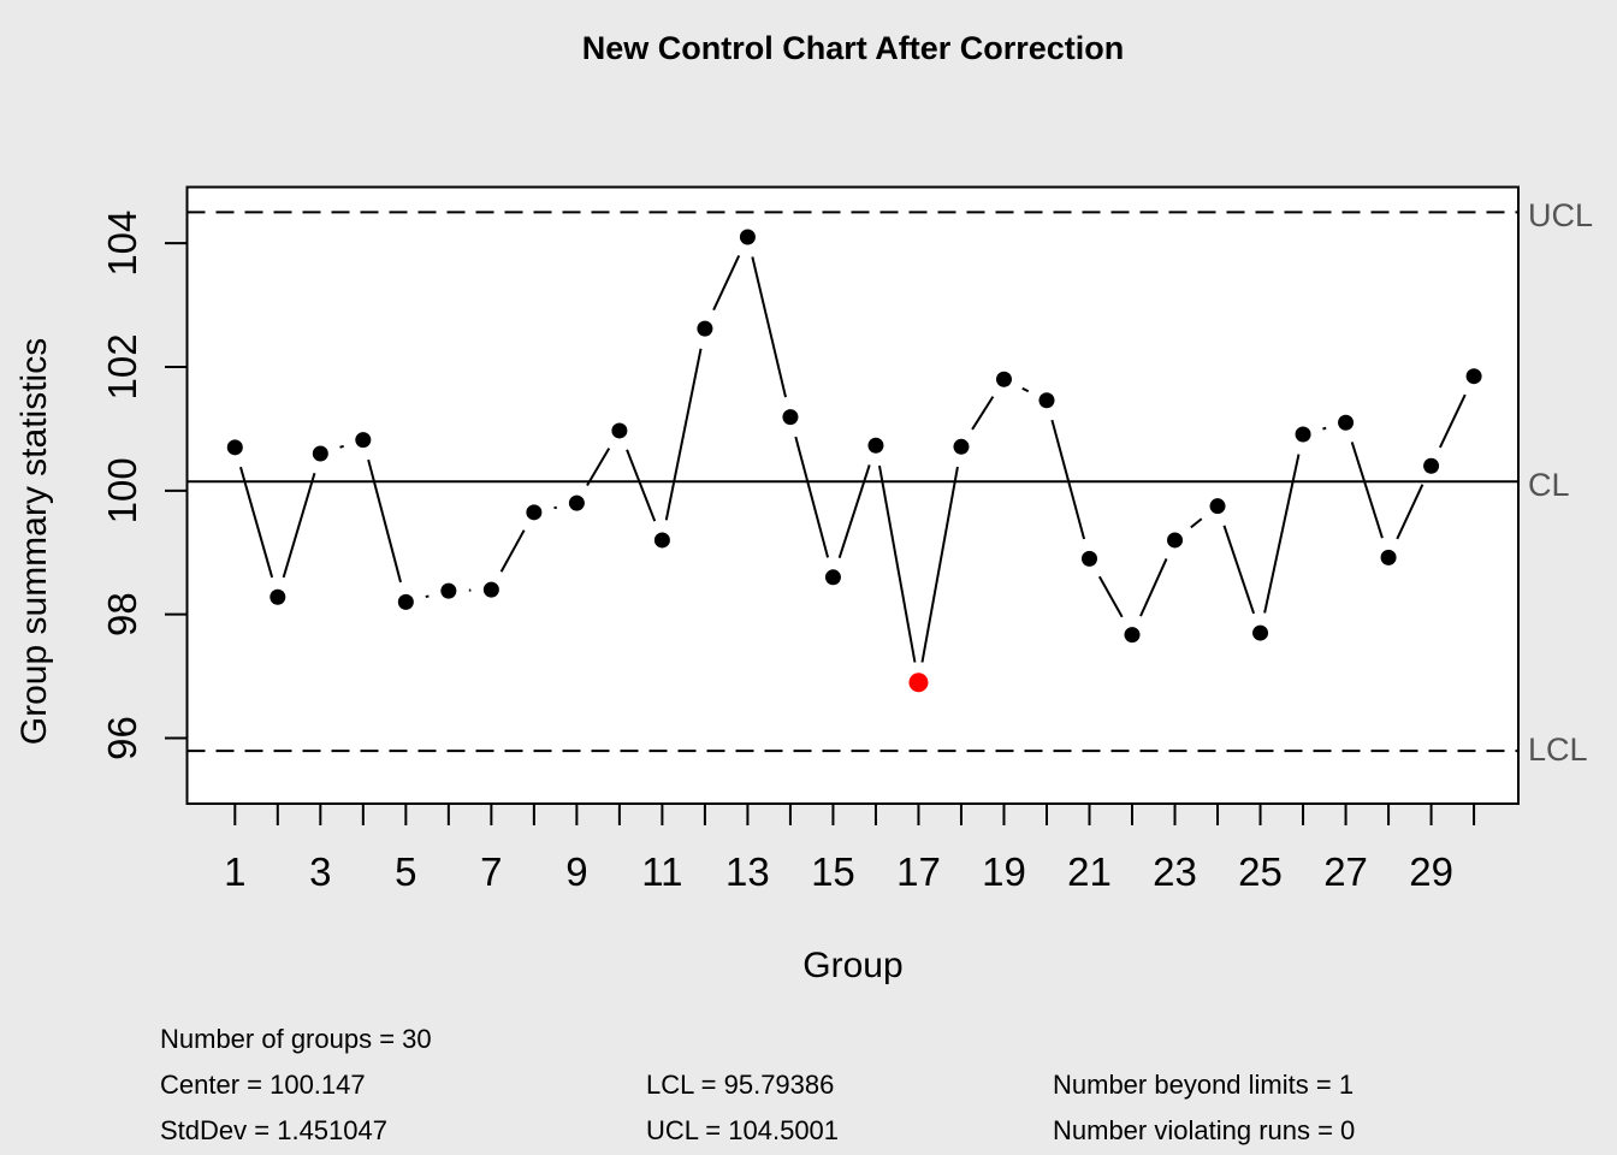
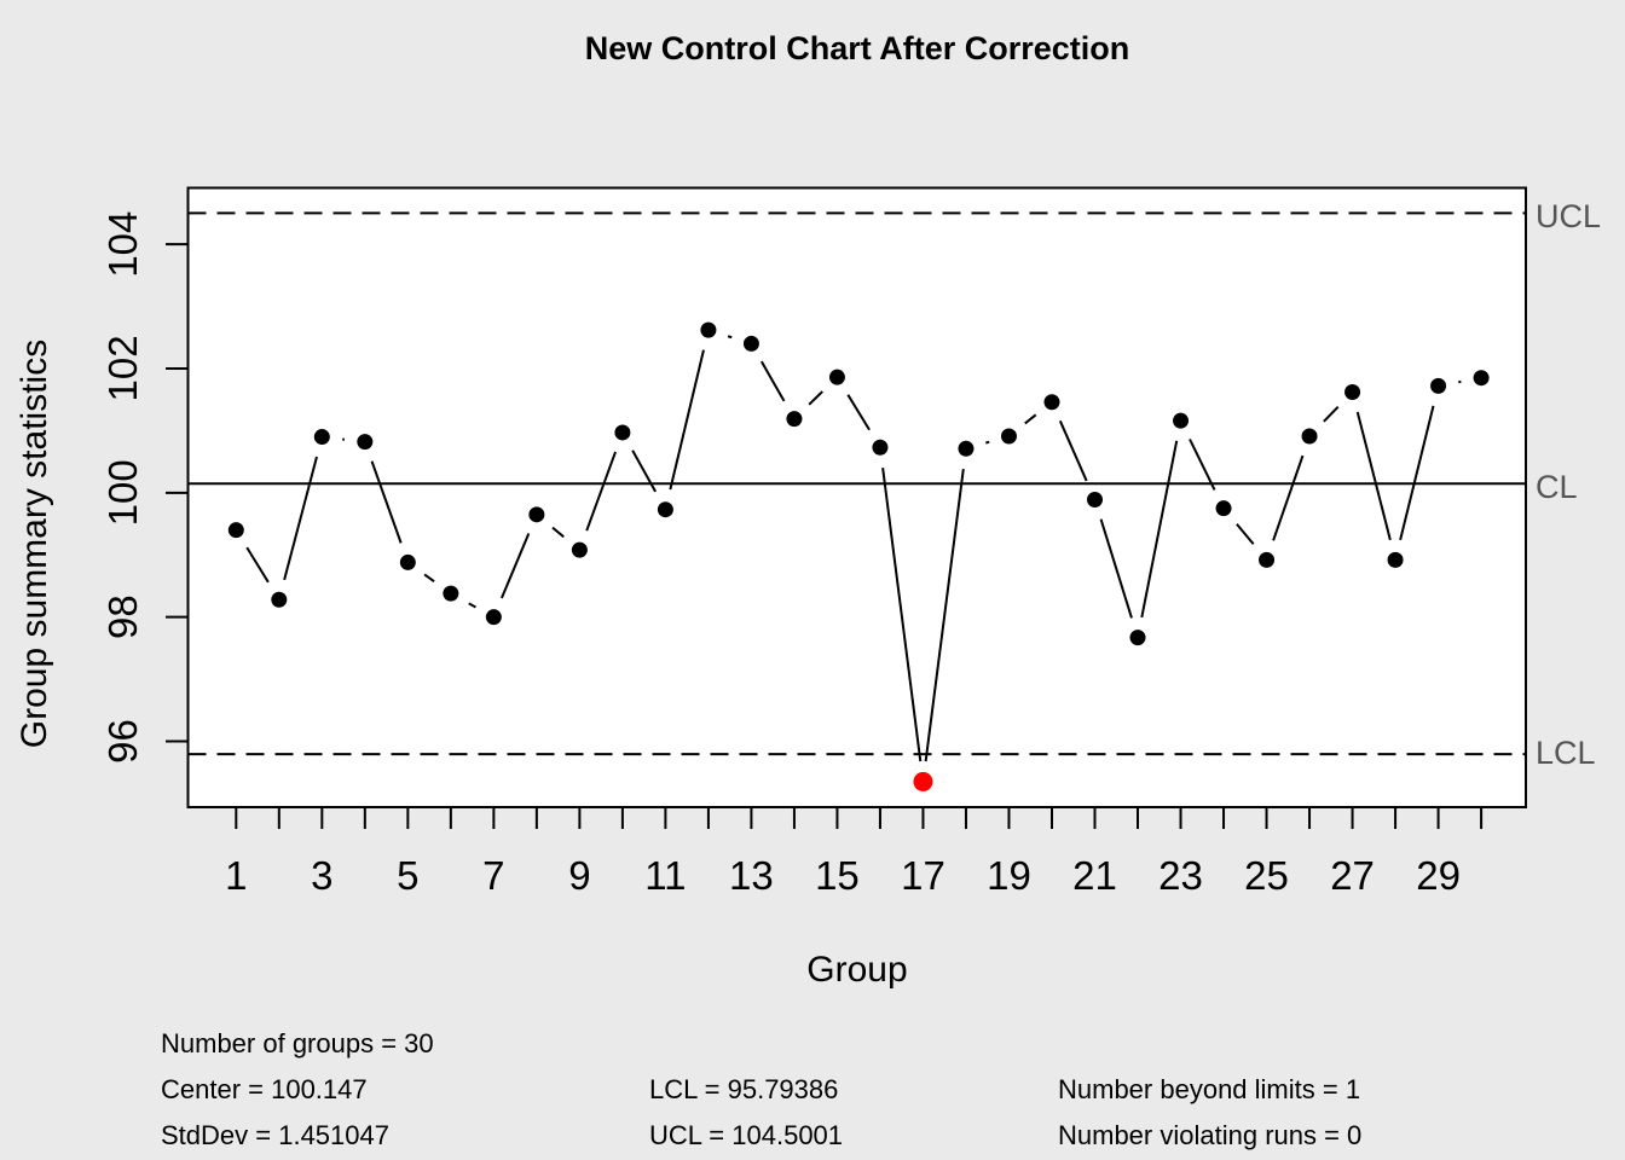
1: 100.7 -> 99.4
3: 100.6 -> 100.9
5: 98.2 -> 98.9
7: 98.4 -> 98.0
9: 99.8 -> 99.1
11: 99.2 -> 99.7
13: 104.1 -> 102.4
15: 98.6 -> 101.9
17: 96.9 -> 95.3
19: 101.8 -> 100.9
21: 98.9 -> 99.9
23: 99.2 -> 101.2
25: 97.7 -> 98.9
27: 101.1 -> 101.6
29: 100.4 -> 101.7
